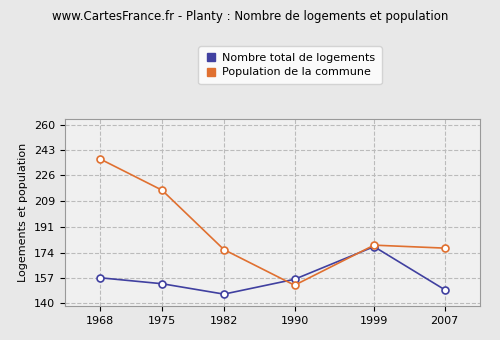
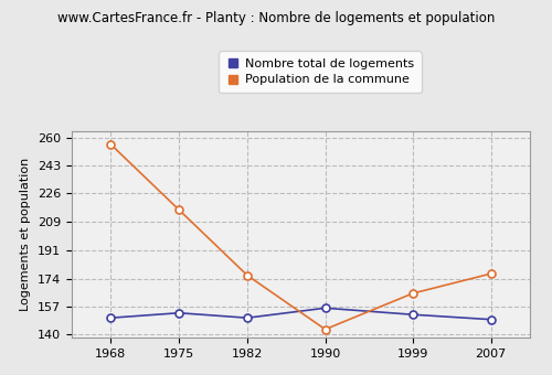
Nombre total de logements/1968: 157 -> 150
Population de la commune/1968: 237 -> 256
Nombre total de logements/1982: 146 -> 150
Population de la commune/1990: 152 -> 143
Nombre total de logements/1999: 178 -> 152
Population de la commune/1999: 179 -> 165
